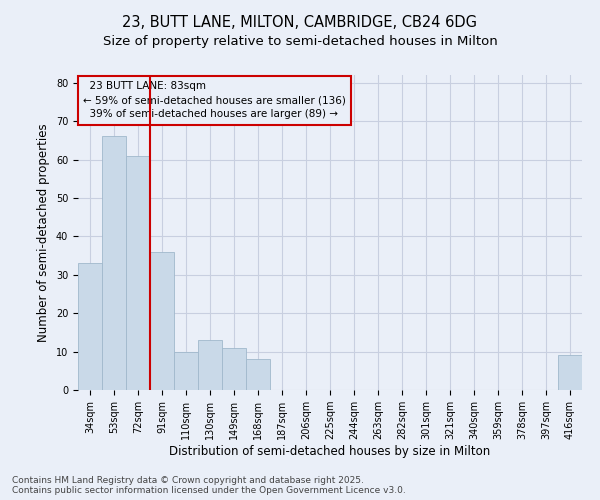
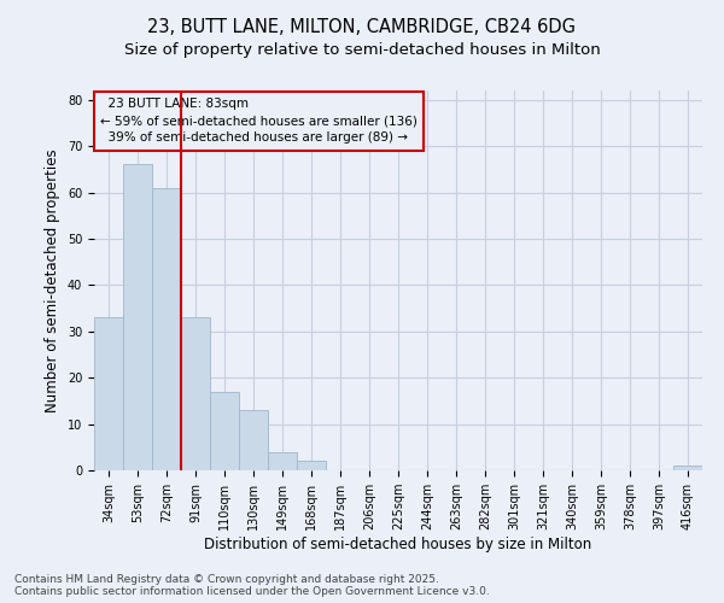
91sqm: 36 -> 33
110sqm: 10 -> 17
149sqm: 11 -> 4
168sqm: 8 -> 2
416sqm: 9 -> 1
